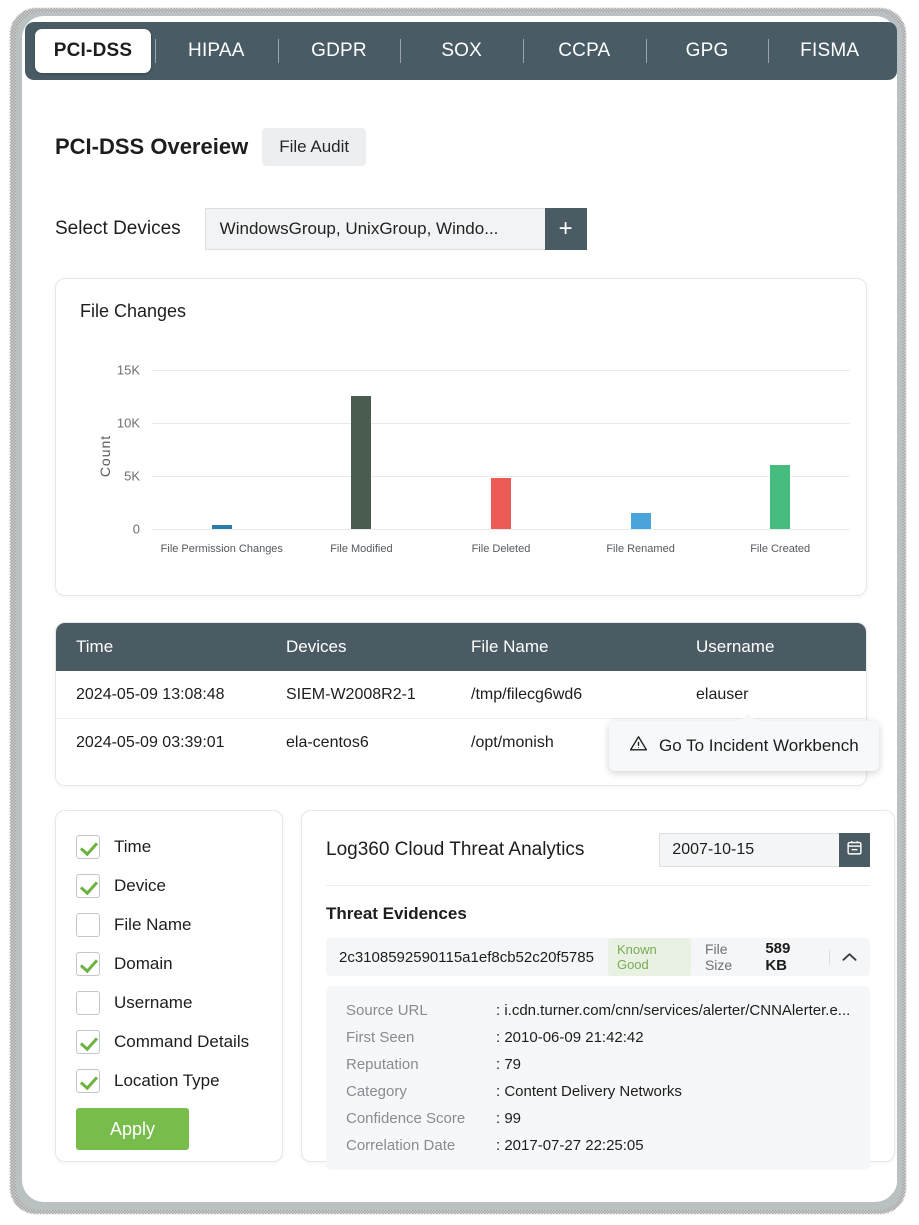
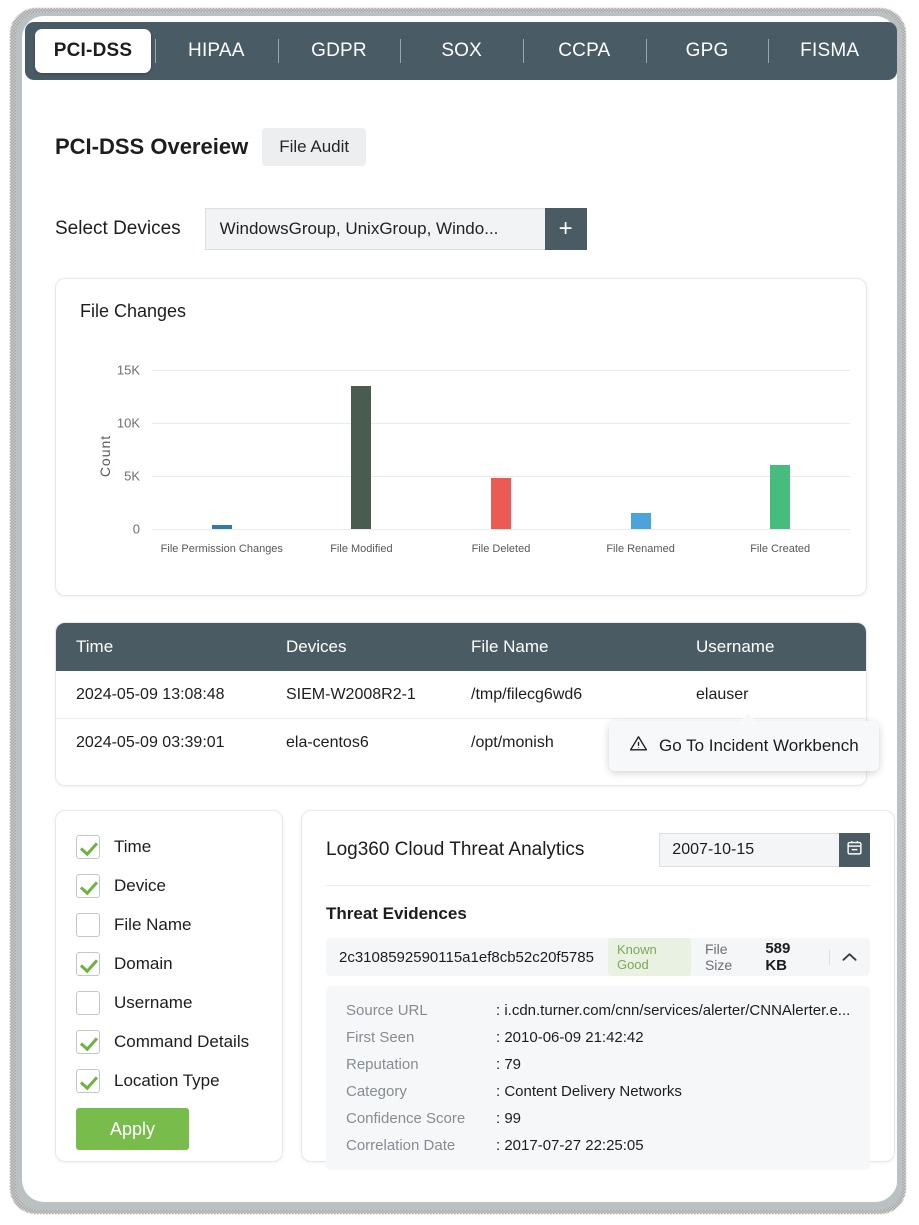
File Modified: 12.5K -> 13.5K
